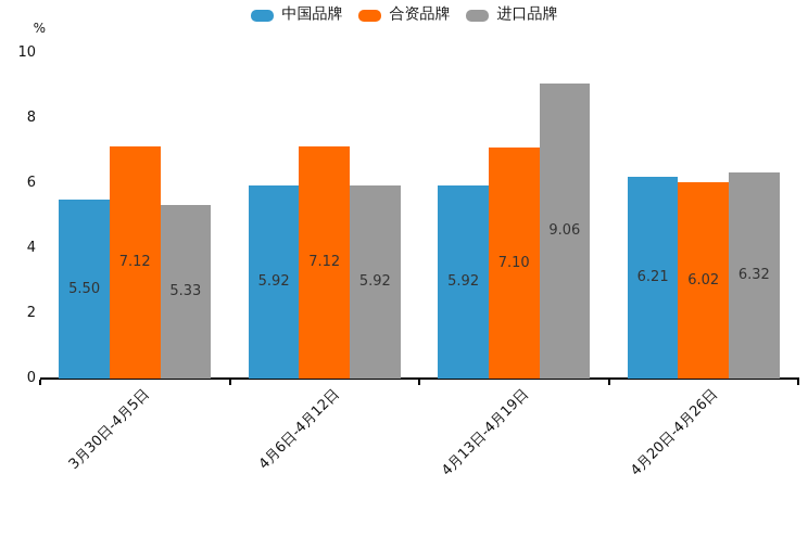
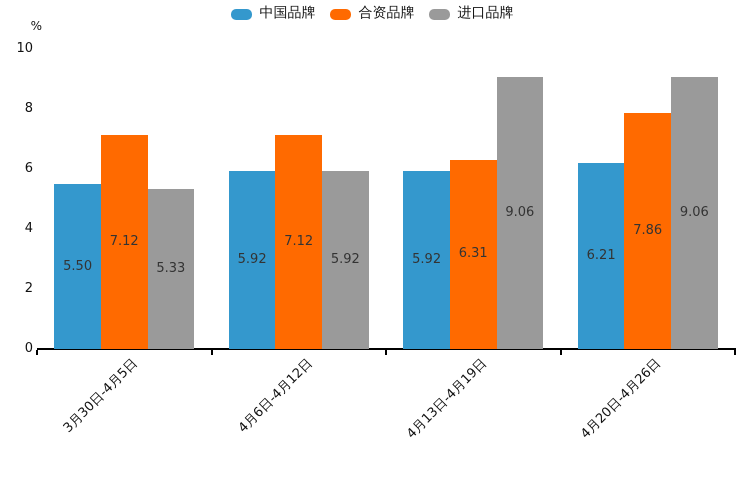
合资品牌/4月13日-4月19日: 7.10 -> 6.31
合资品牌/4月20日-4月26日: 6.02 -> 7.86
进口品牌/4月20日-4月26日: 6.32 -> 9.06
